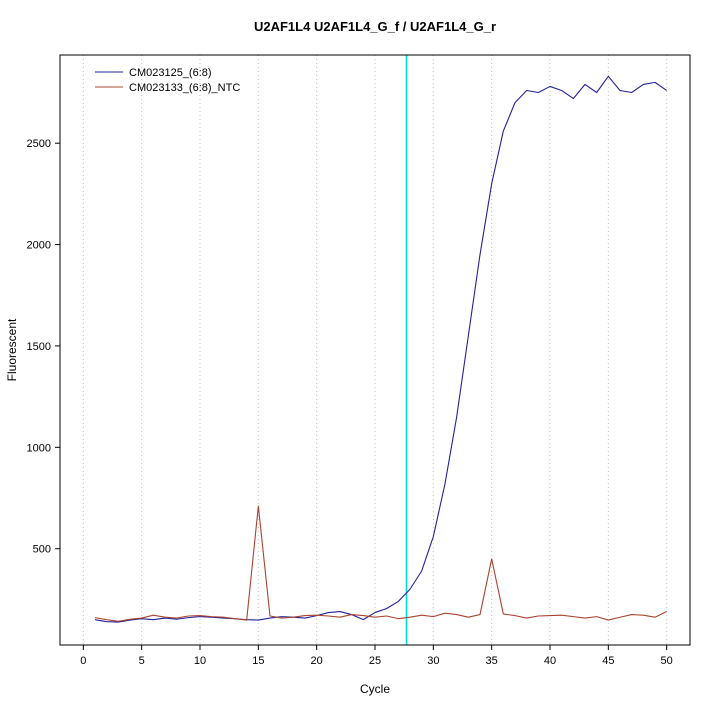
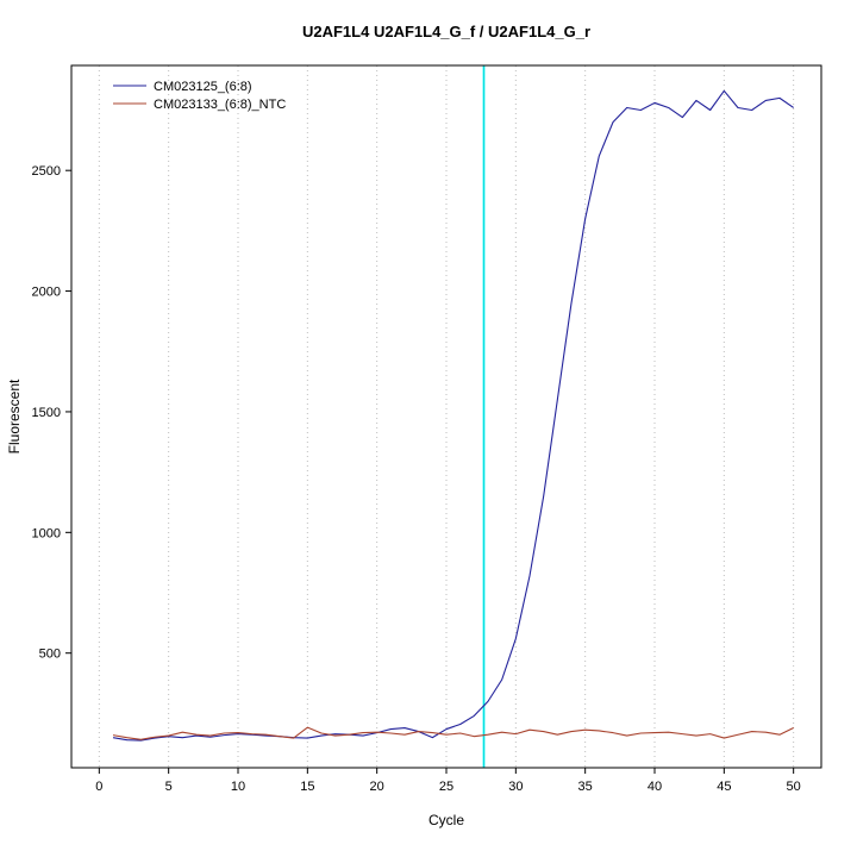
CM023133_(6:8)_NTC/15: 710 -> 190
CM023133_(6:8)_NTC/35: 450 -> 180
